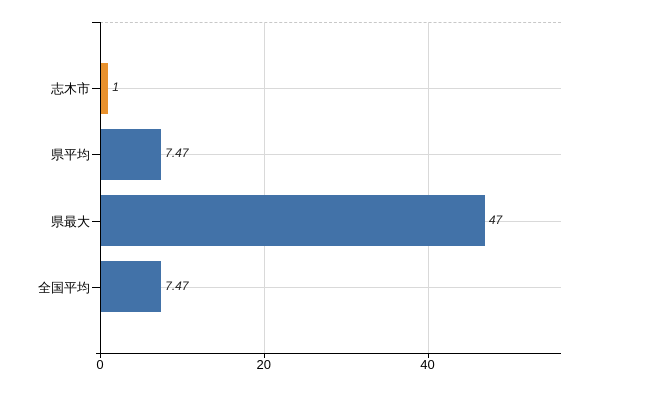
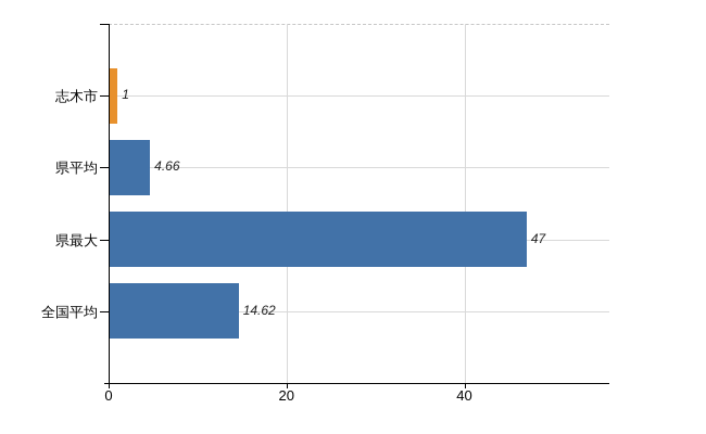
県平均: 7.47 -> 4.66
全国平均: 7.47 -> 14.62
